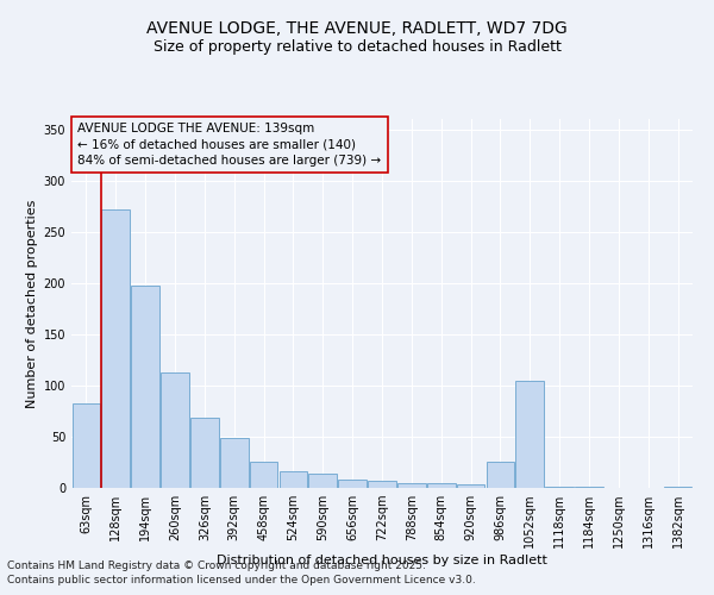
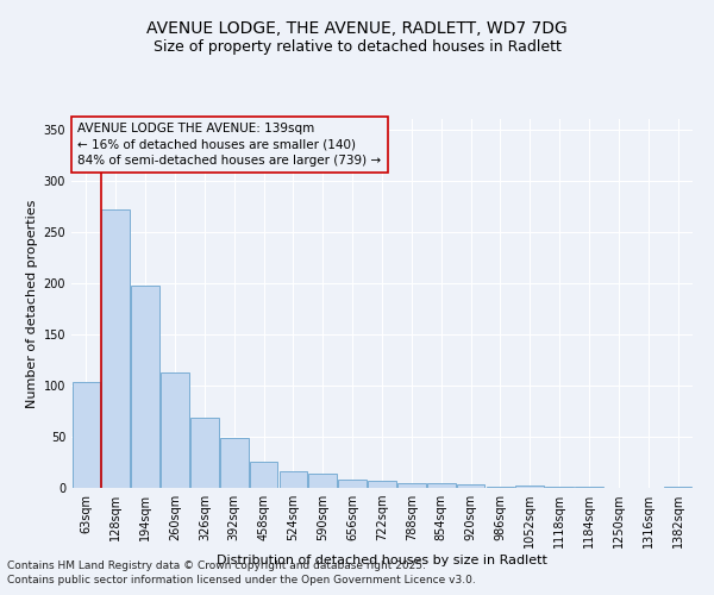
63sqm: 82 -> 103
986sqm: 26 -> 1
1052sqm: 104 -> 2
